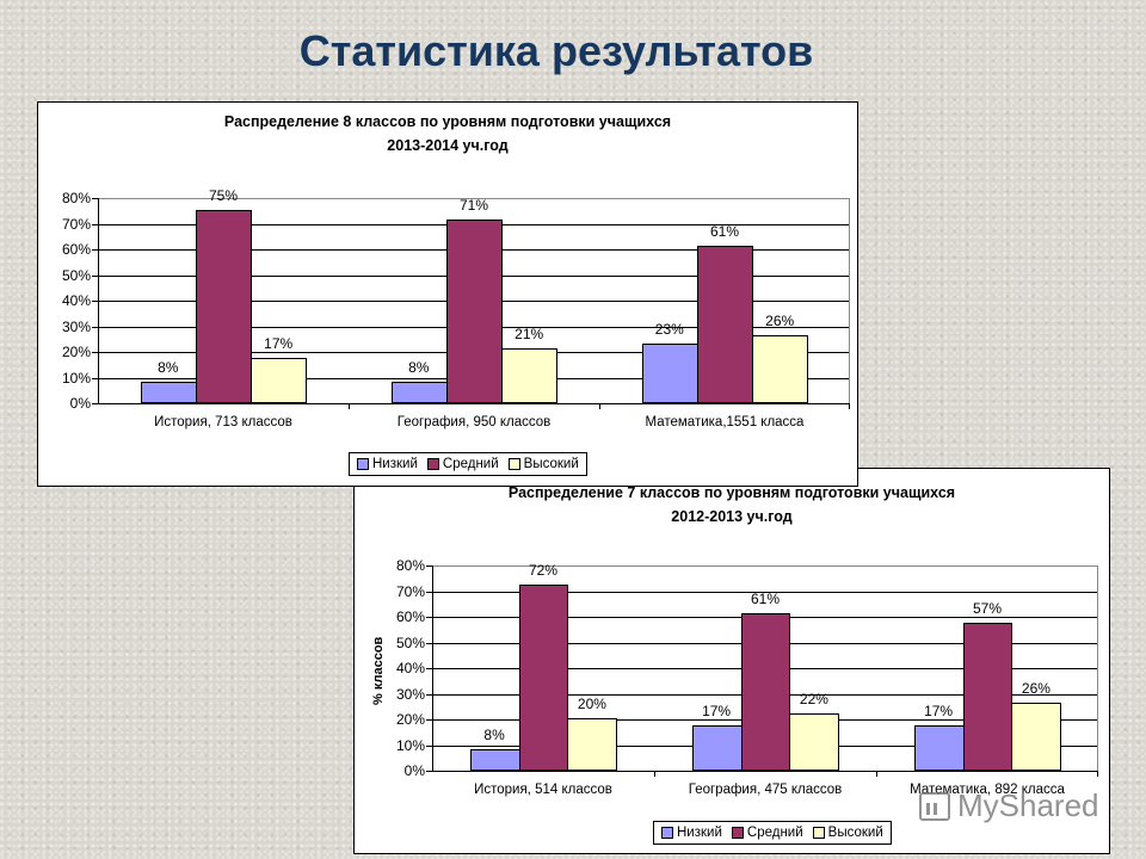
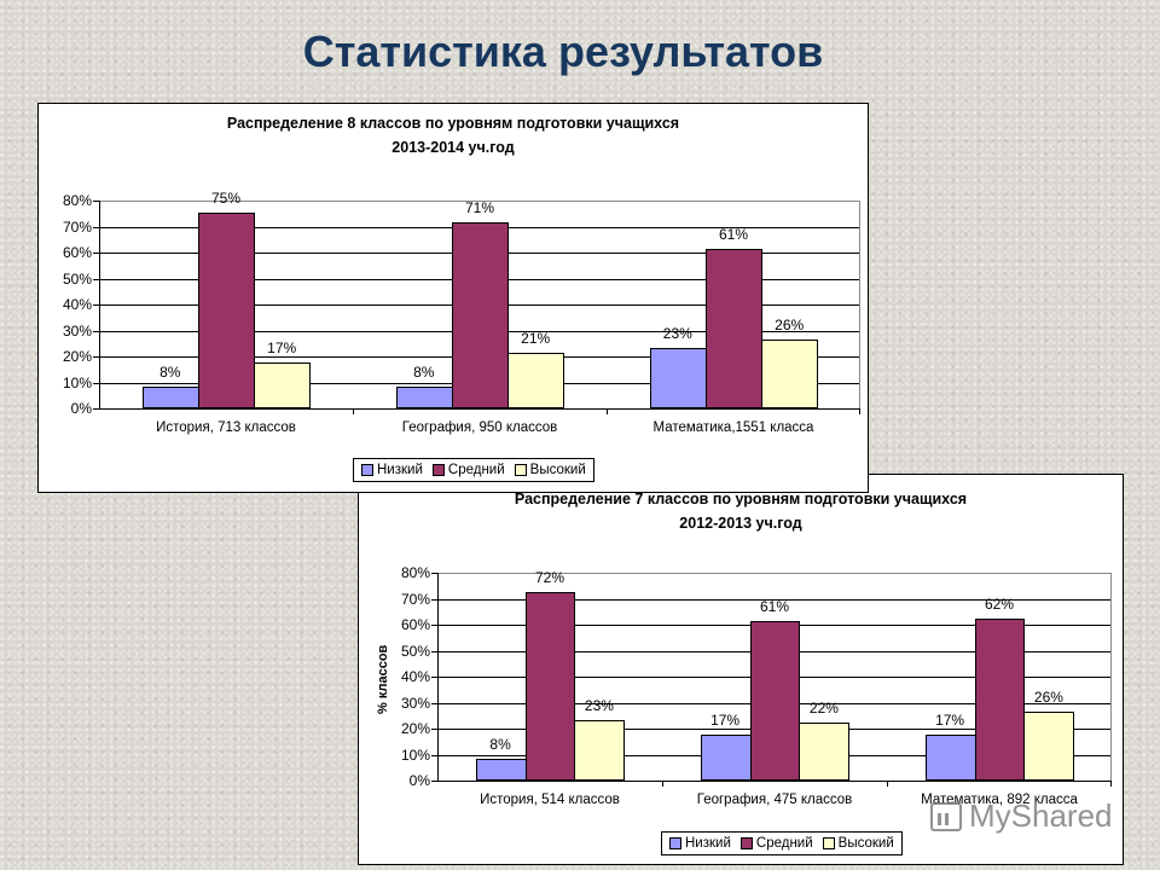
Распределение 7 классов по уровням подготовки учащихся/Высокий/История, 514 классов: 20% -> 23%
Распределение 7 классов по уровням подготовки учащихся/Средний/Математика, 892 класса: 57% -> 62%
